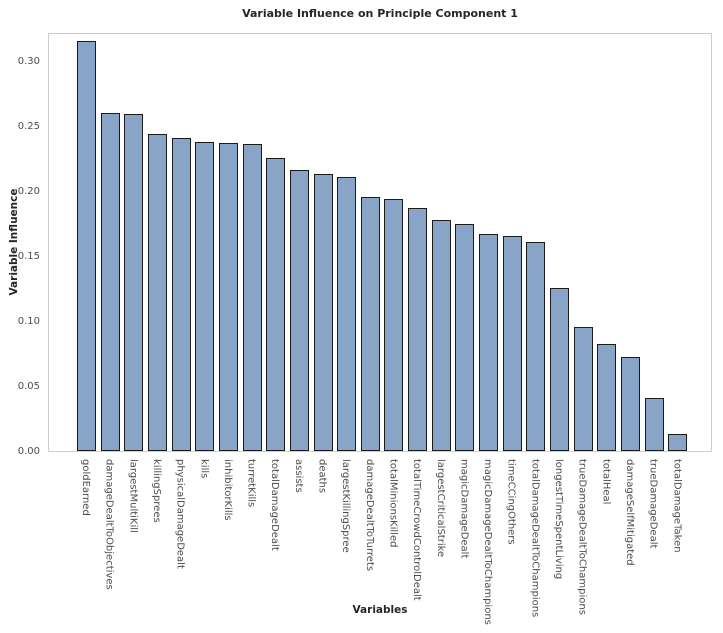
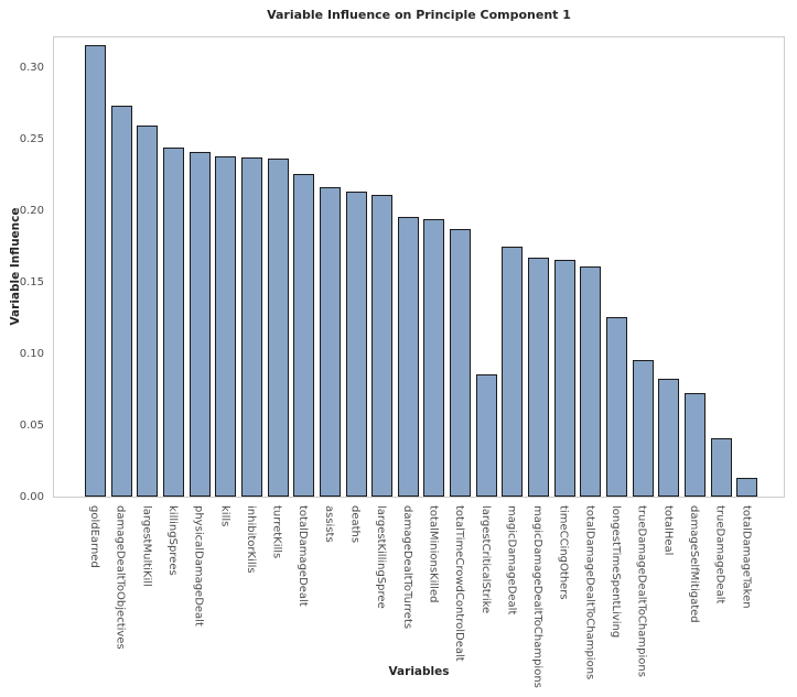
damageDealtToObjectives: 0.260 -> 0.273
largestCriticalStrike: 0.178 -> 0.085
